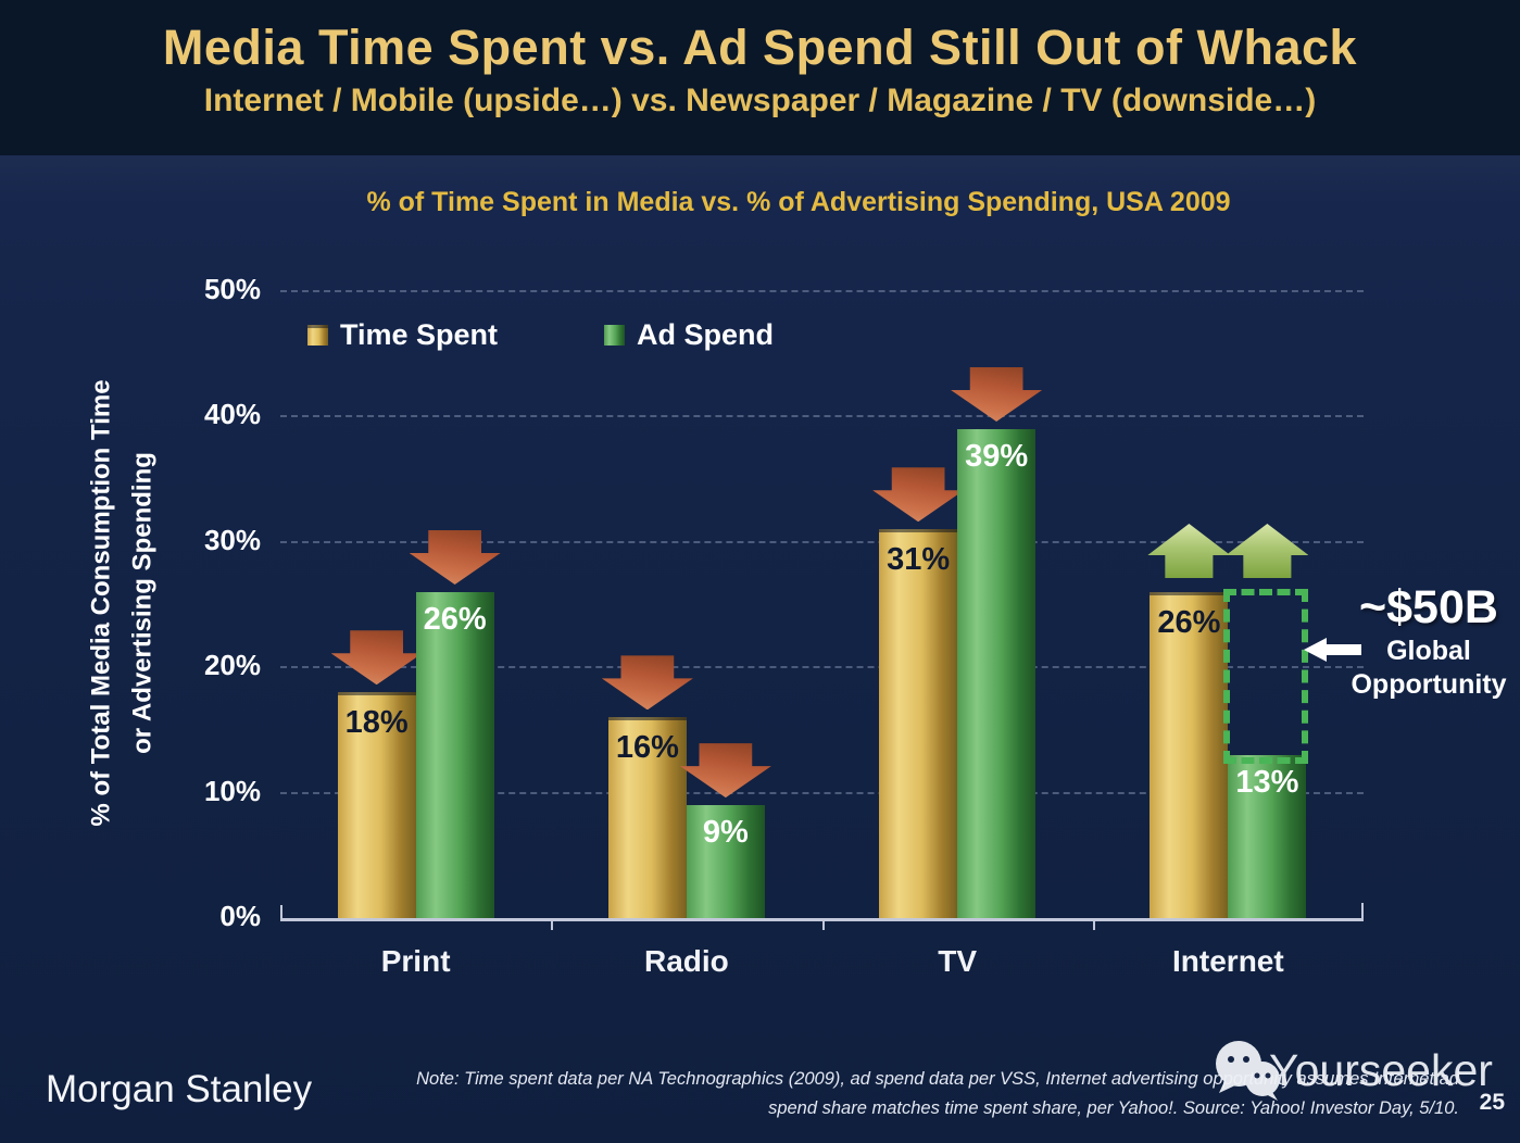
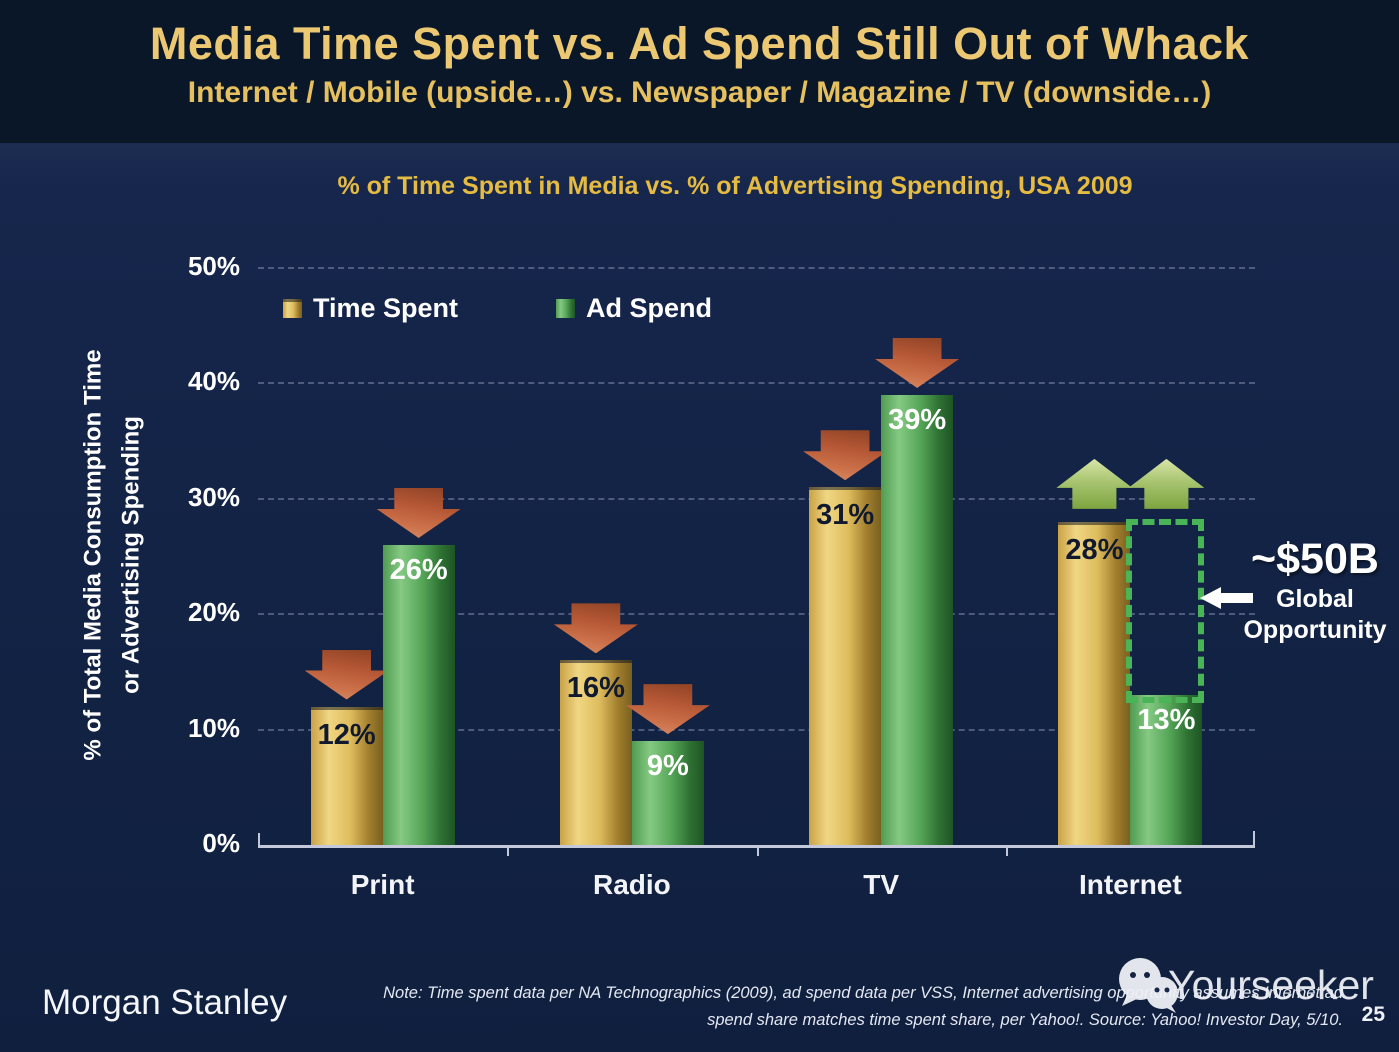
Time Spent/Print: 18% -> 12%
Time Spent/Internet: 26% -> 28%
